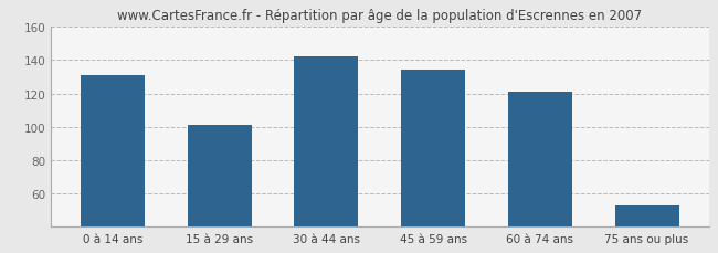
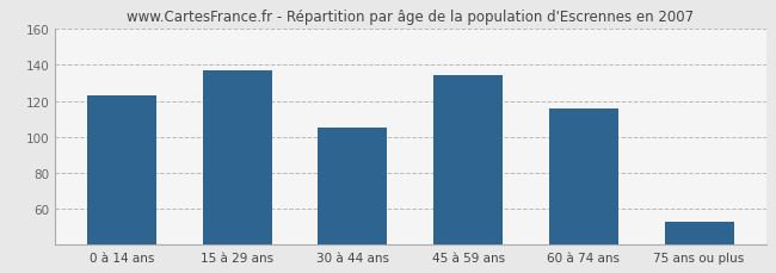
0 à 14 ans: 131 -> 123
15 à 29 ans: 101 -> 137
30 à 44 ans: 142 -> 105
60 à 74 ans: 121 -> 116
